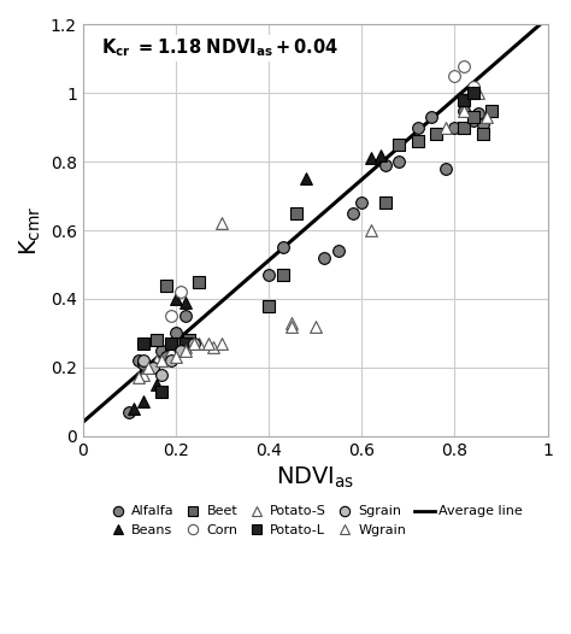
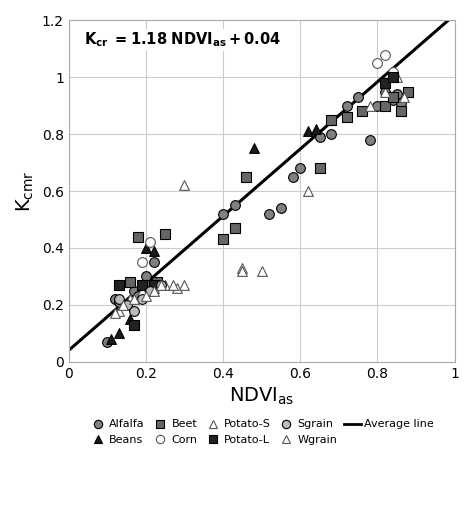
Alfalfa/0.4: 0.47 -> 0.52
Beet/0.4: 0.38 -> 0.43
